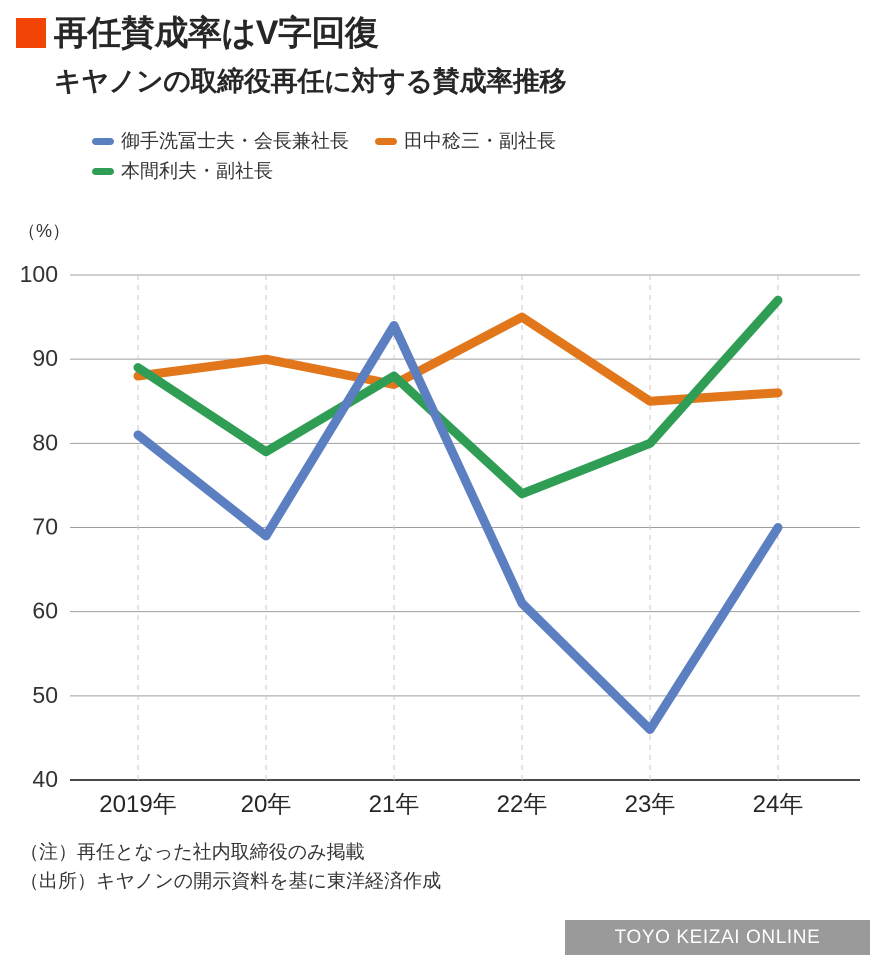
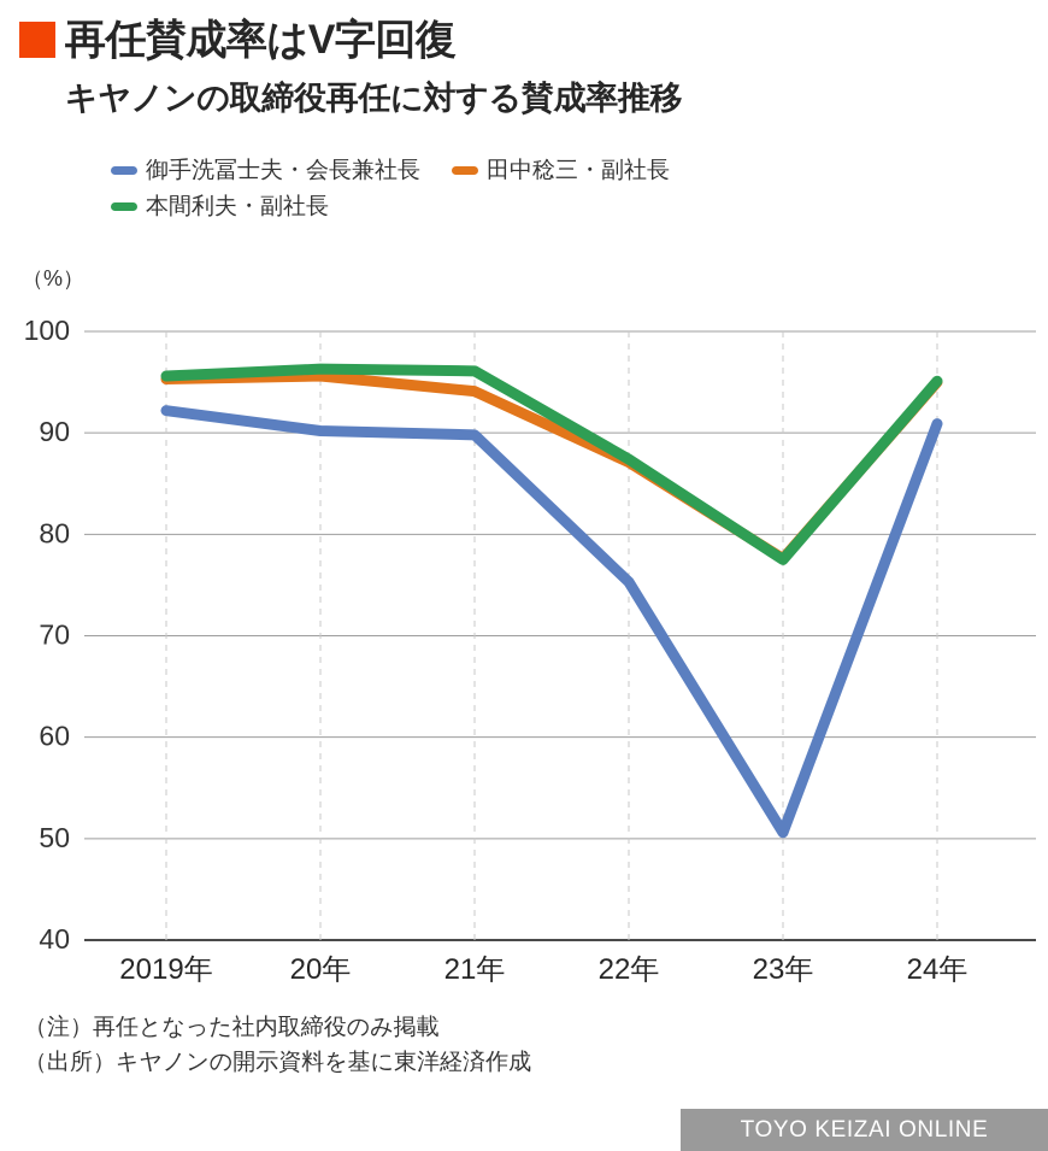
御手洗冨士夫・会長兼社長/2019年: 81 -> 92
田中稔三・副社長/2019年: 88 -> 95
本間利夫・副社長/2019年: 89 -> 96
御手洗冨士夫・会長兼社長/20年: 69 -> 90
田中稔三・副社長/20年: 90 -> 96
本間利夫・副社長/20年: 79 -> 96
御手洗冨士夫・会長兼社長/21年: 94 -> 90
田中稔三・副社長/21年: 87 -> 94
本間利夫・副社長/21年: 88 -> 96
御手洗冨士夫・会長兼社長/22年: 61 -> 75
田中稔三・副社長/22年: 95 -> 87
本間利夫・副社長/22年: 74 -> 87
御手洗冨士夫・会長兼社長/23年: 46 -> 51
田中稔三・副社長/23年: 85 -> 78
本間利夫・副社長/23年: 80 -> 78
御手洗冨士夫・会長兼社長/24年: 70 -> 91
田中稔三・副社長/24年: 86 -> 95
本間利夫・副社長/24年: 97 -> 95
